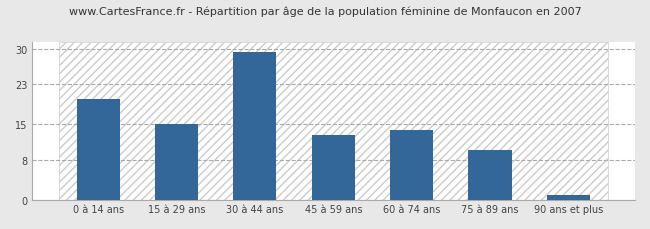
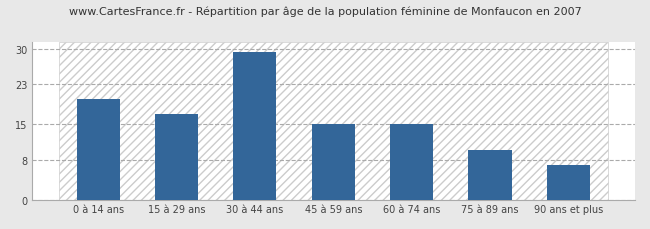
15 à 29 ans: 15.0 -> 17.0
45 à 59 ans: 13.0 -> 15.0
60 à 74 ans: 14.0 -> 15.0
90 ans et plus: 1.0 -> 7.0
